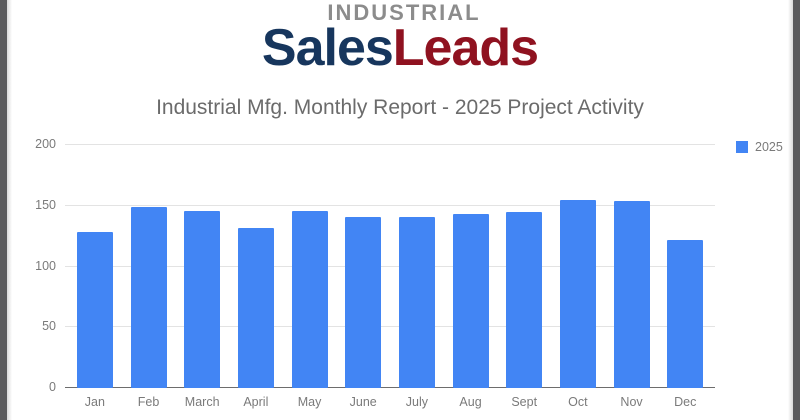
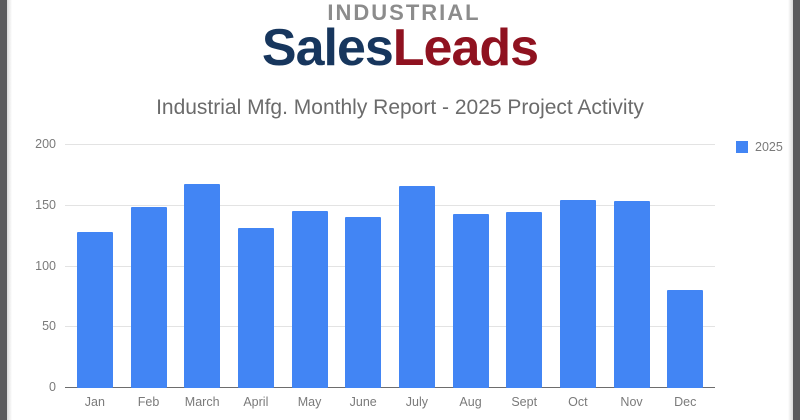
March: 146 -> 168
July: 141 -> 166
Dec: 122 -> 81
